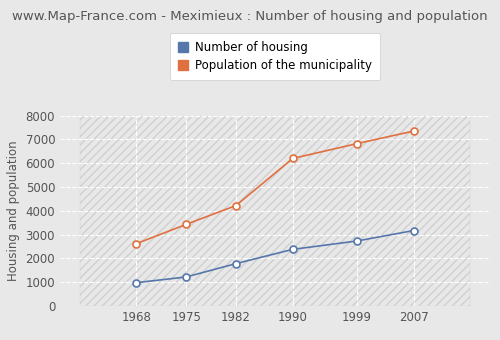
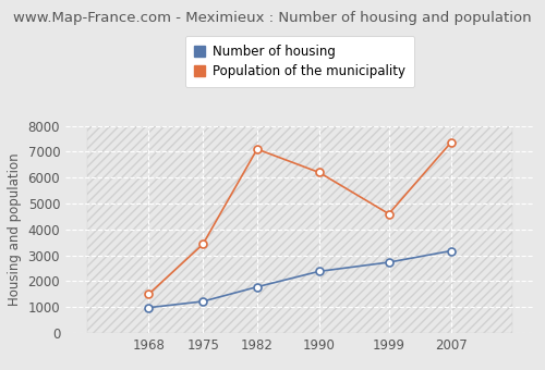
Population of the municipality/1968: 2620 -> 1500
Population of the municipality/1982: 4220 -> 7100
Population of the municipality/1999: 6820 -> 4600
